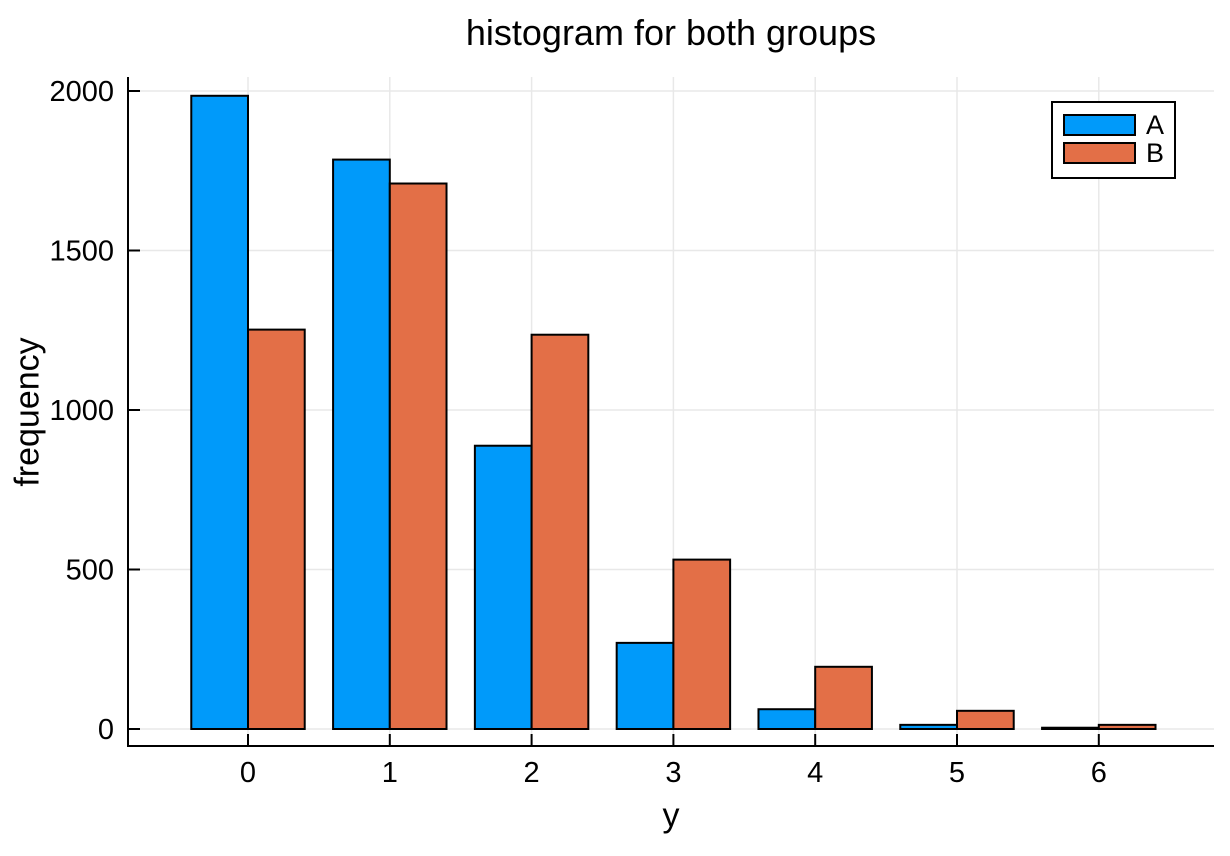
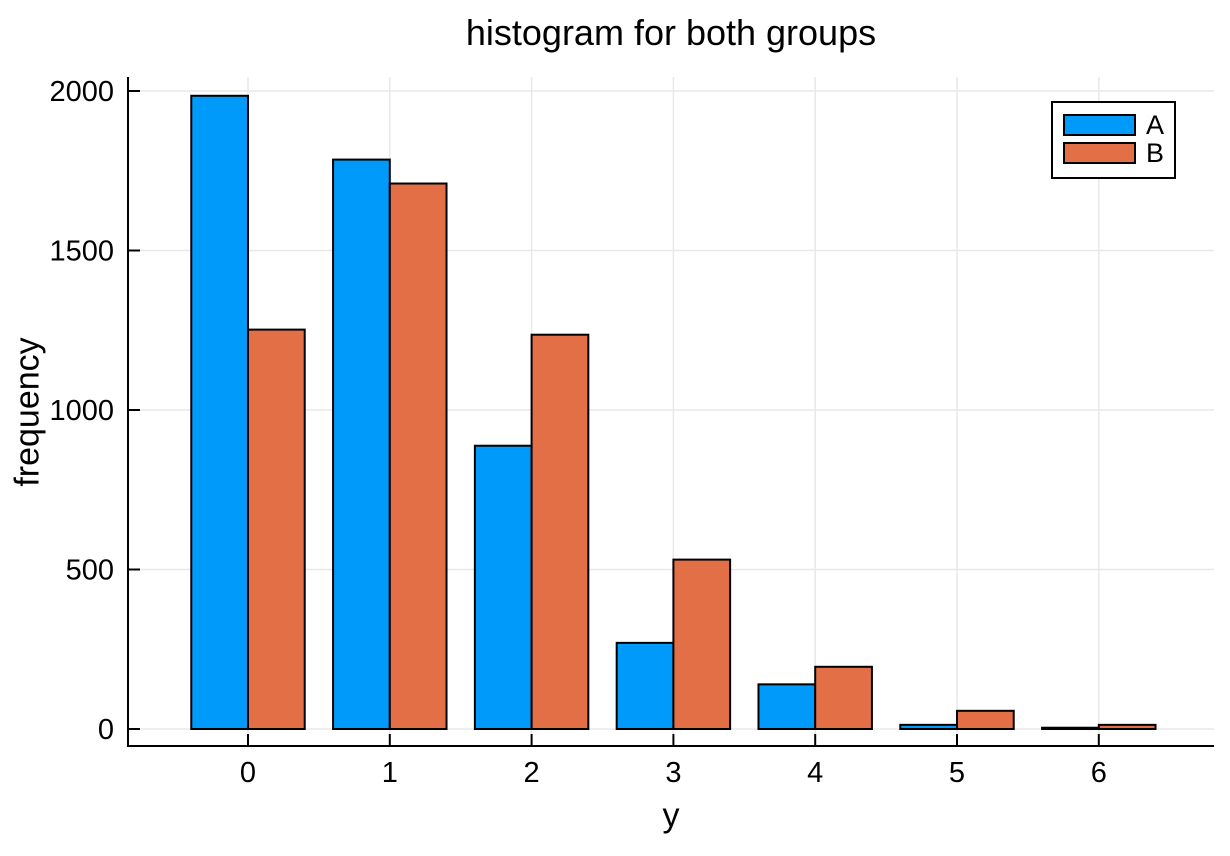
A/4: 60 -> 140
